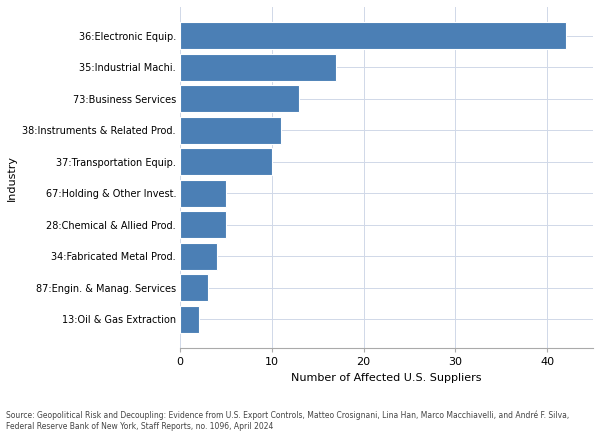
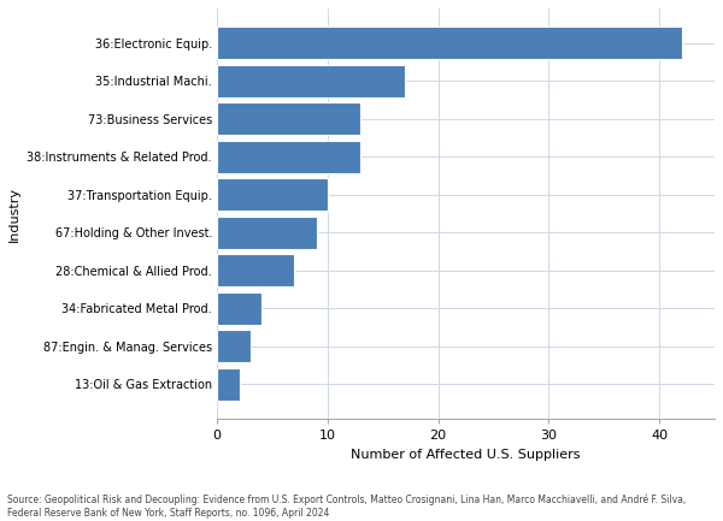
38:Instruments & Related Prod.: 11 -> 13
67:Holding & Other Invest.: 5 -> 9
28:Chemical & Allied Prod.: 5 -> 7
